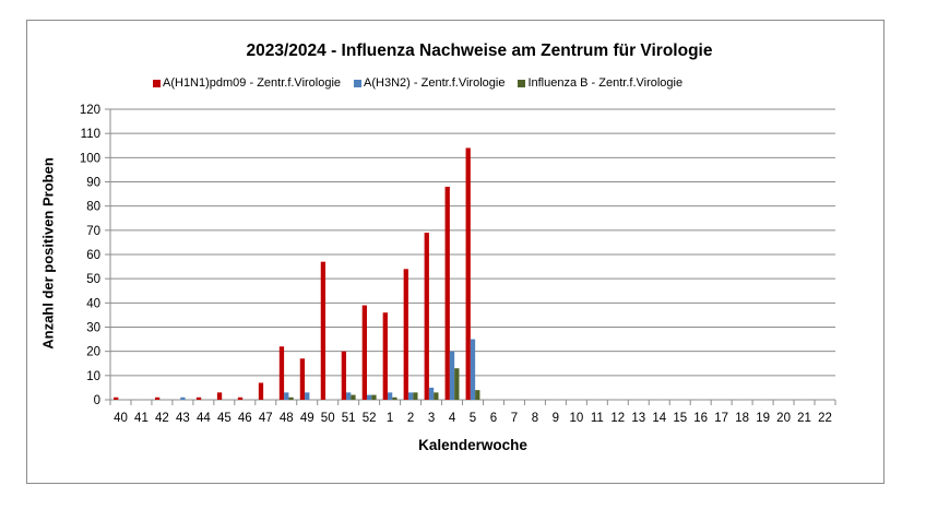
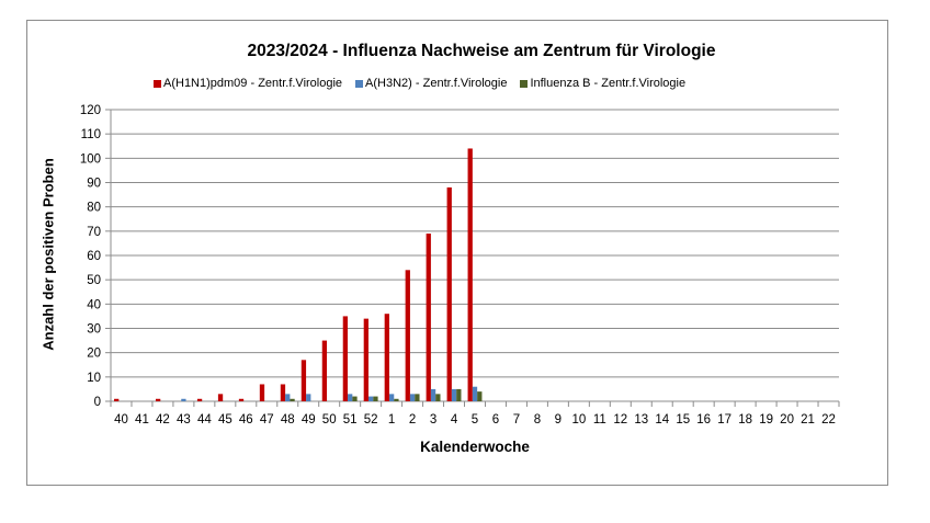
A(H1N1)pdm09 - Zentr.f.Virologie/48: 22 -> 7
A(H1N1)pdm09 - Zentr.f.Virologie/50: 57 -> 25
A(H1N1)pdm09 - Zentr.f.Virologie/51: 20 -> 35
A(H1N1)pdm09 - Zentr.f.Virologie/52: 39 -> 34
A(H3N2) - Zentr.f.Virologie/4: 20 -> 5
Influenza B - Zentr.f.Virologie/4: 13 -> 5
A(H3N2) - Zentr.f.Virologie/5: 25 -> 6
